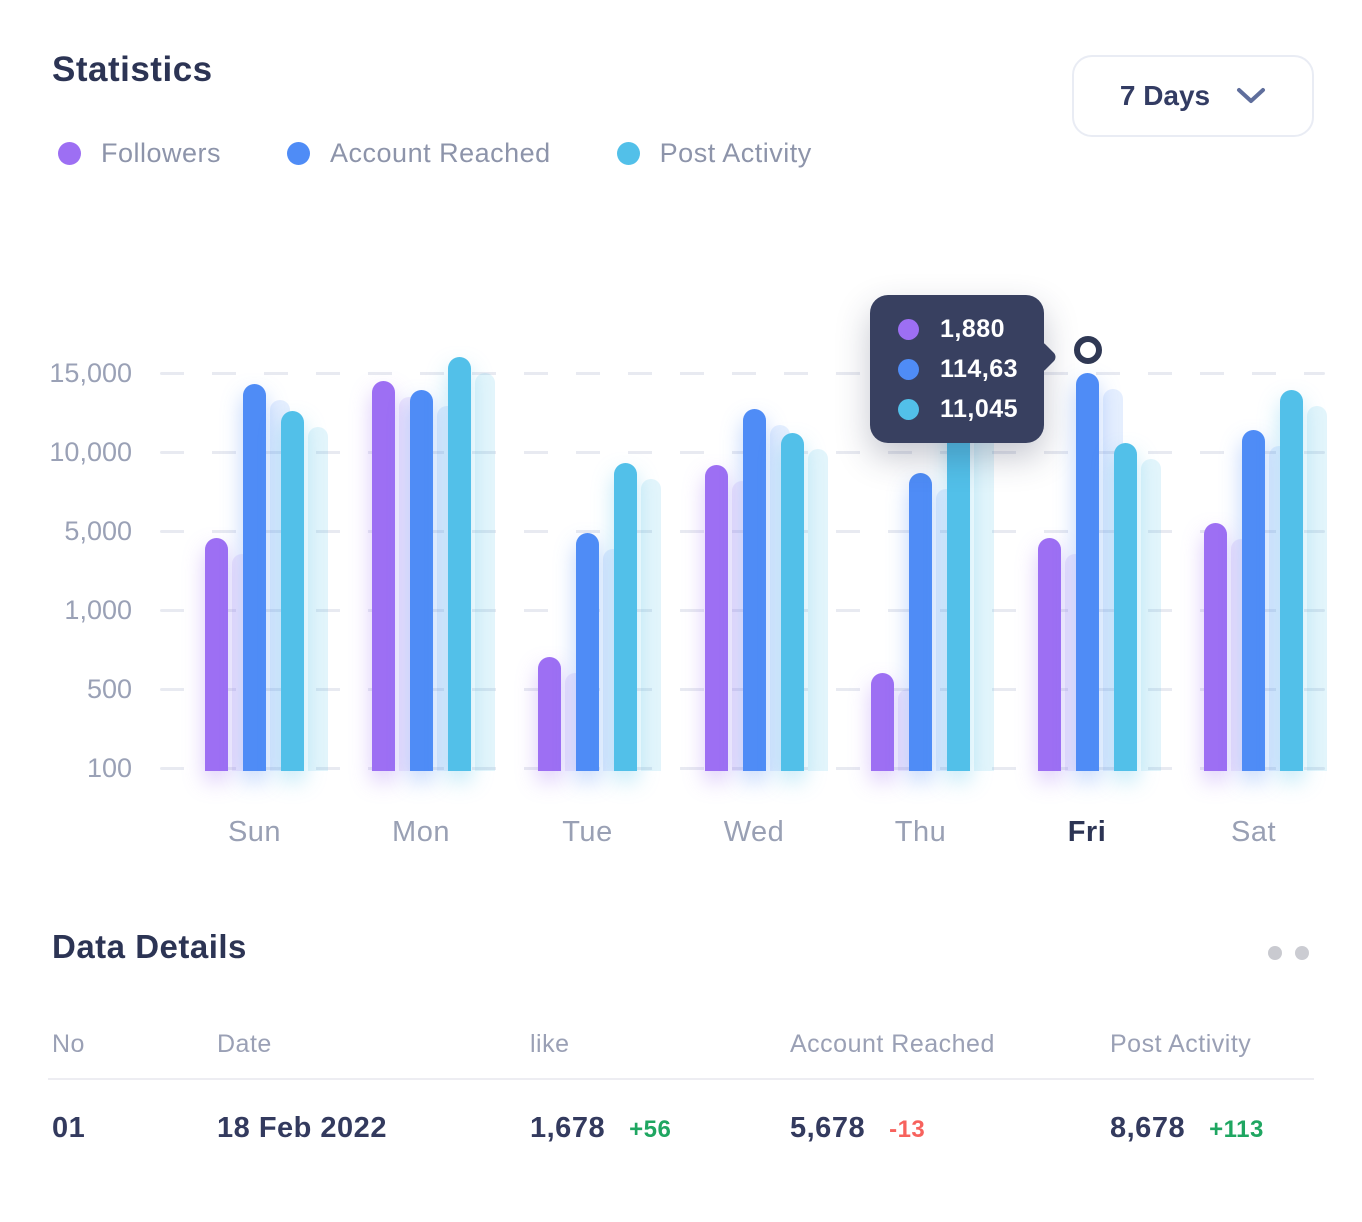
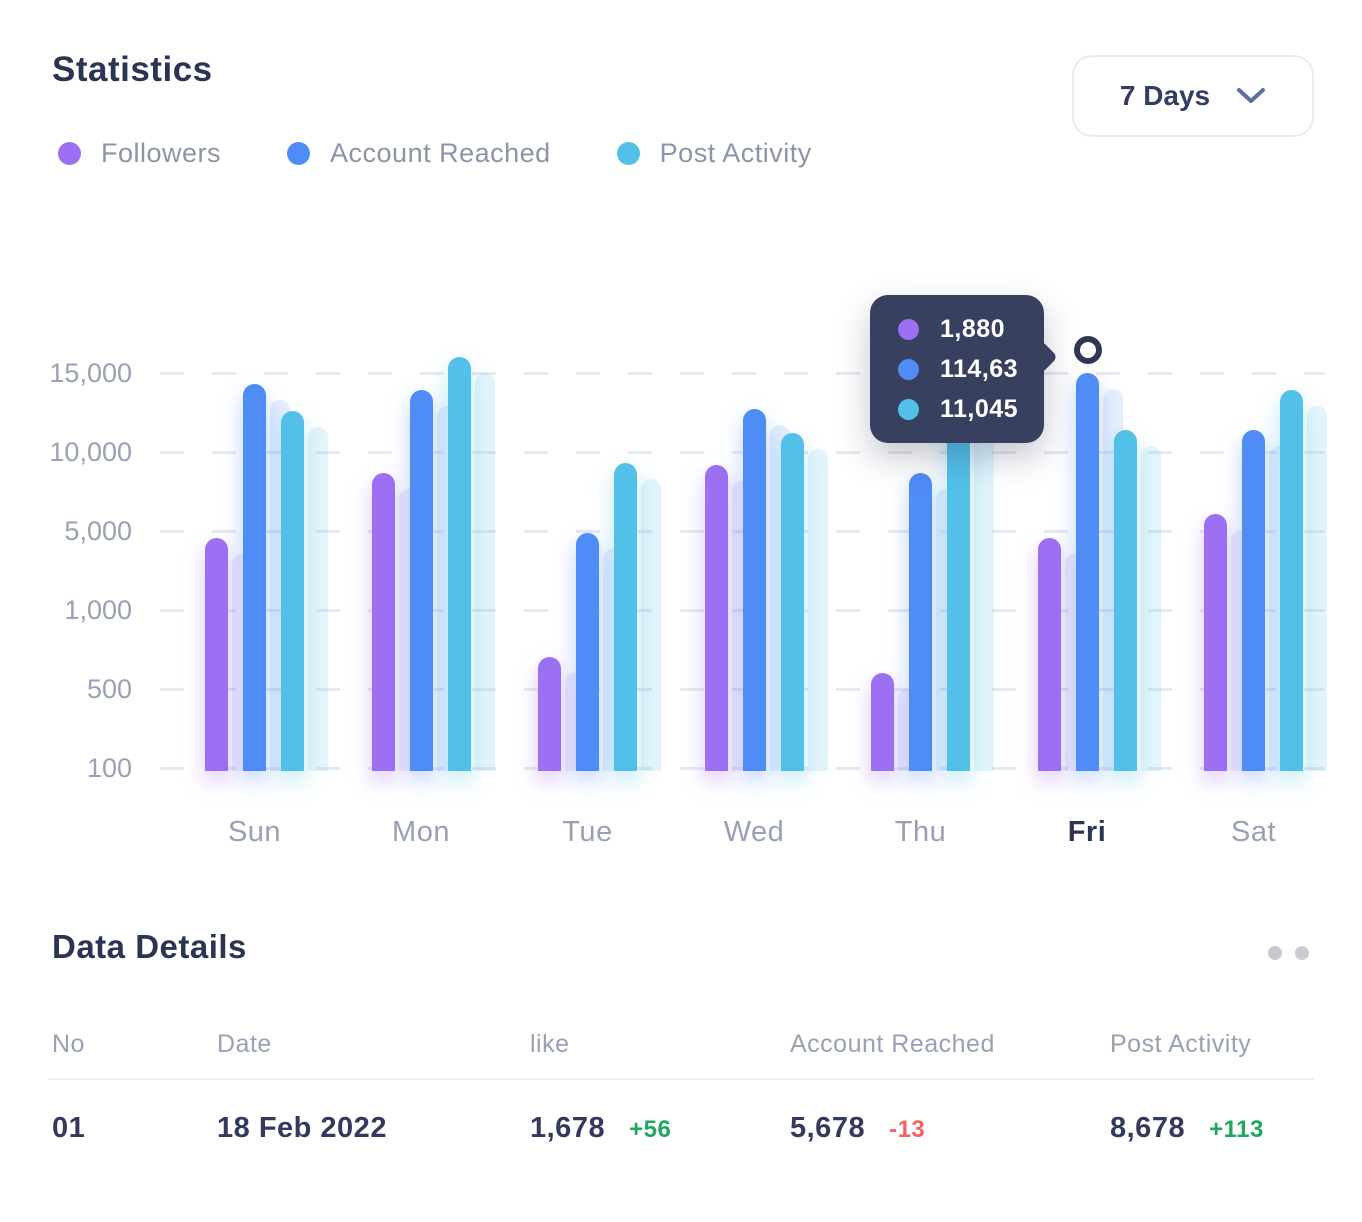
Followers/Mon: 14500 -> 8700
Post Activity/Fri: 10600 -> 11400
Followers/Sat: 5500 -> 6100
